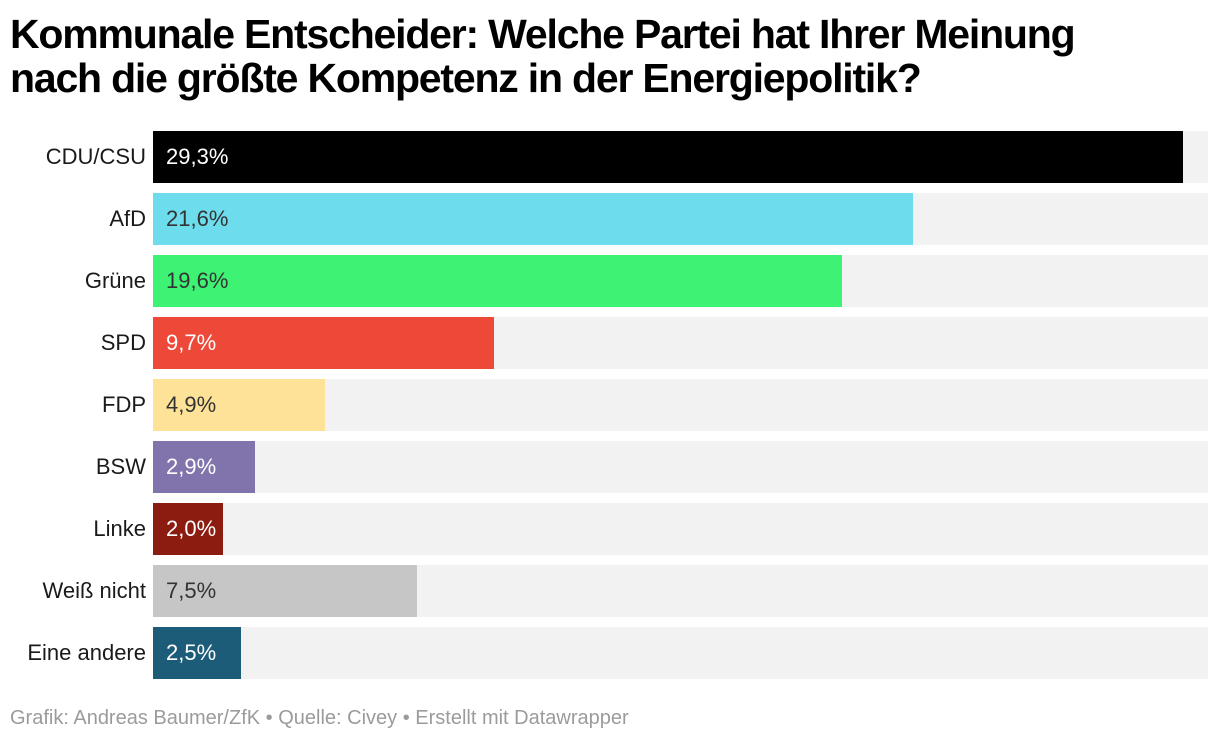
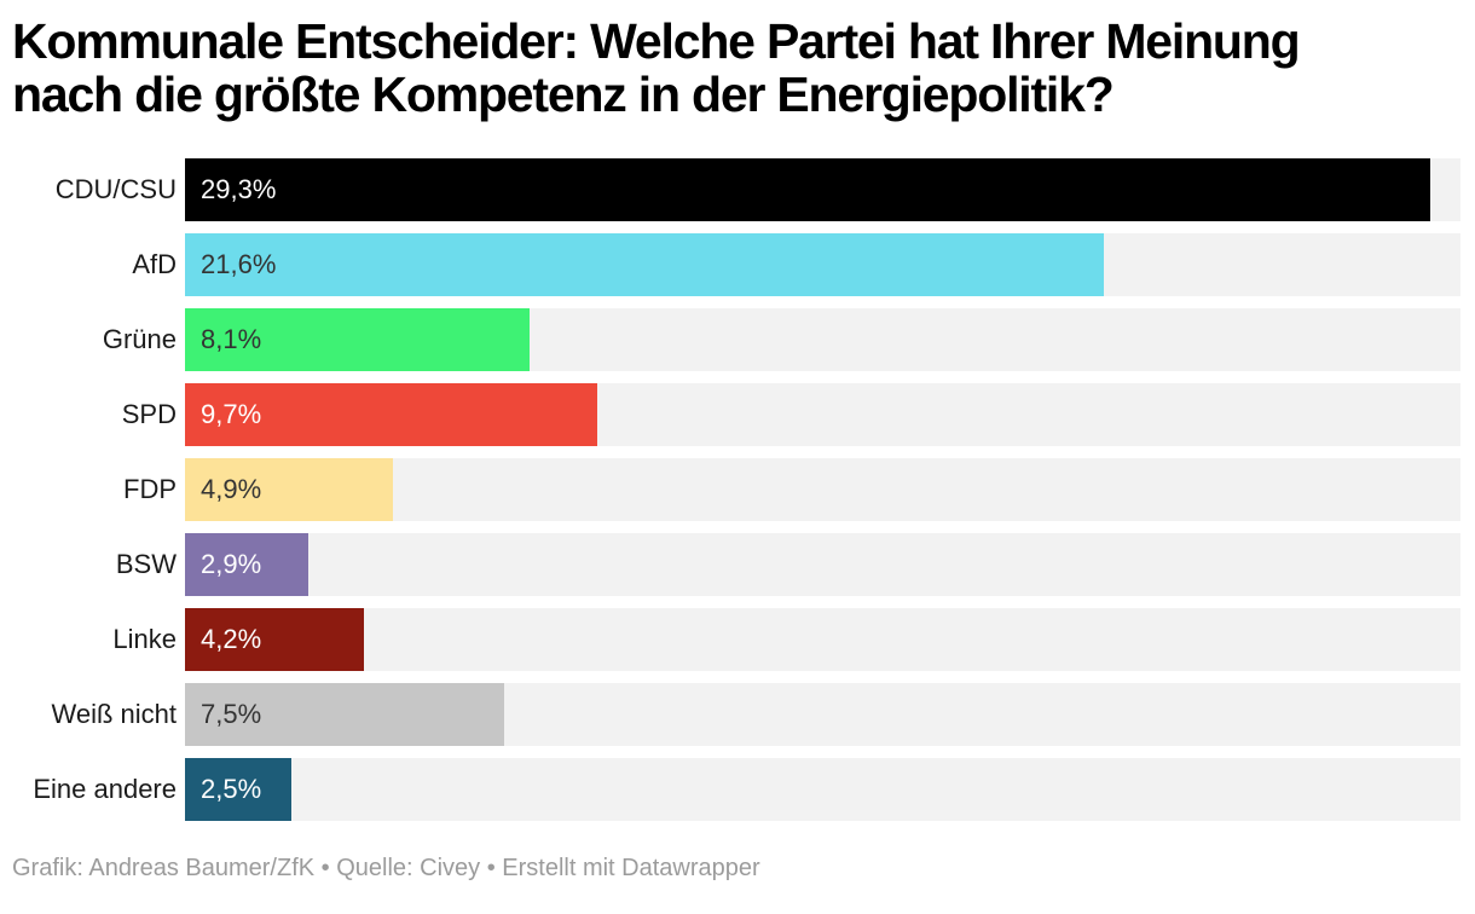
Grüne: 19,6% -> 8,1%
Linke: 2,0% -> 4,2%
